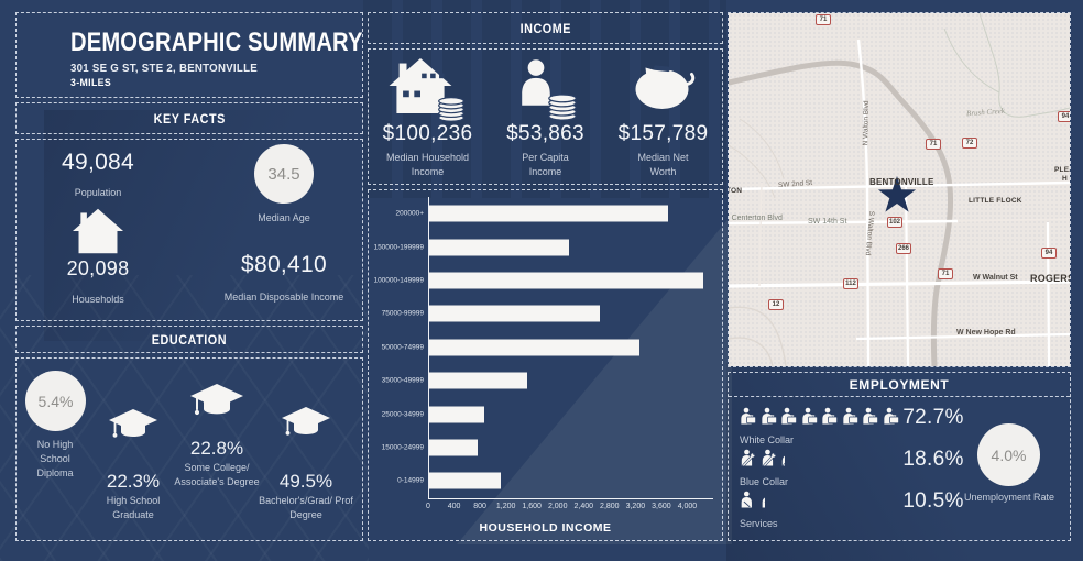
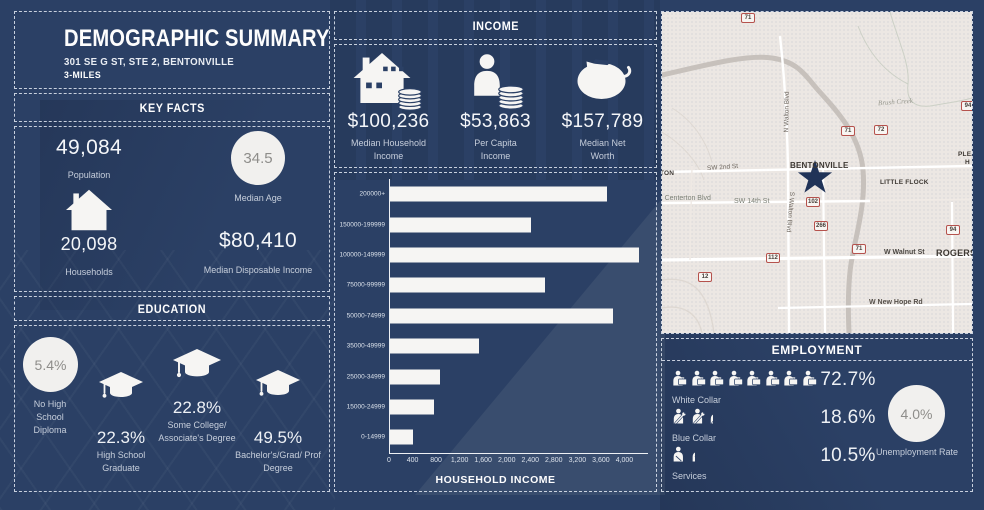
150000-199999: 2200 -> 2400
50000-74999: 3200 -> 3800
0-14999: 1100 -> 400
